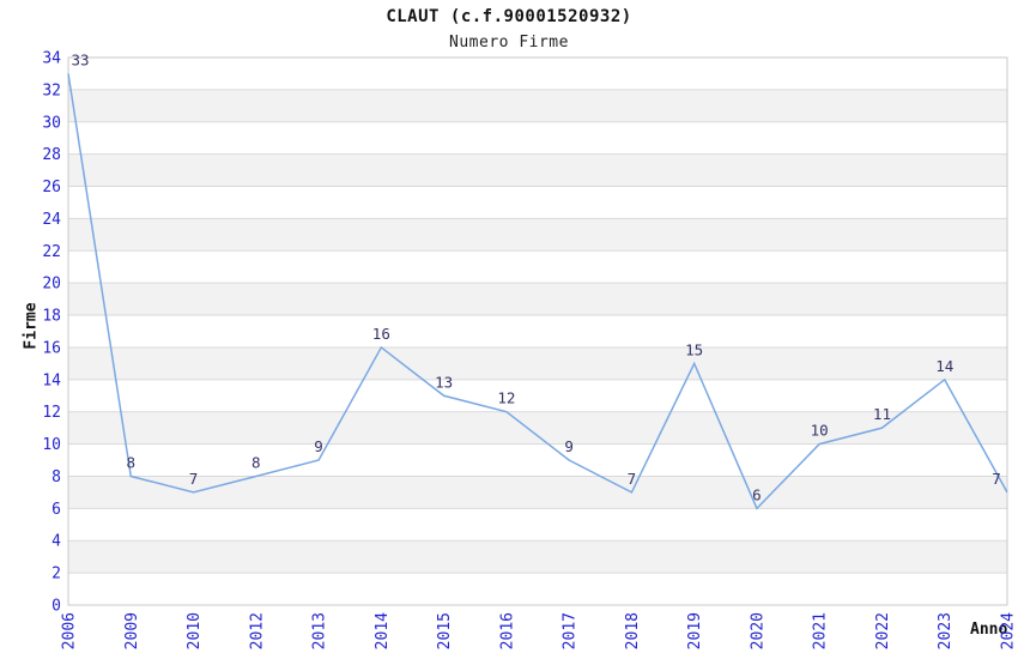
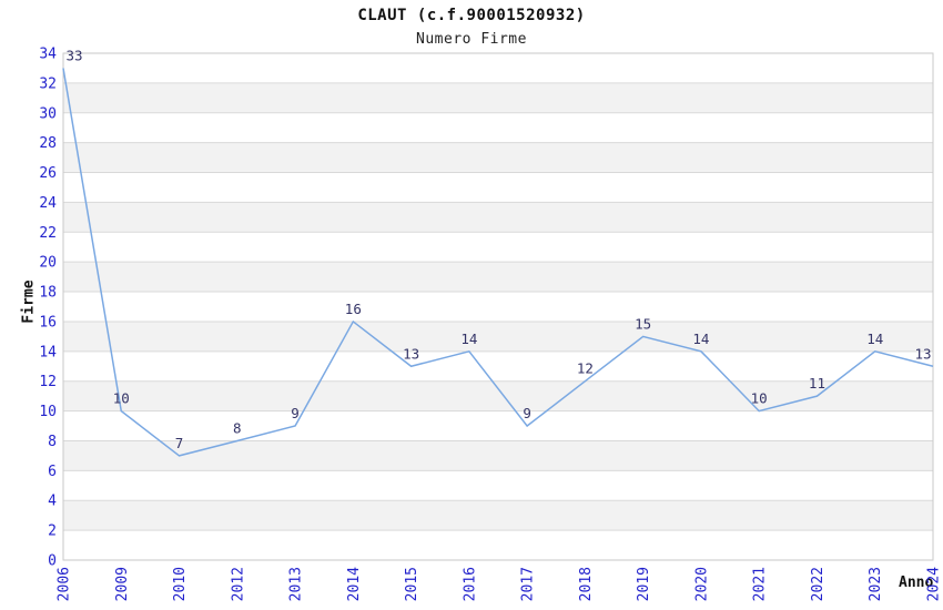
2009: 8 -> 10
2016: 12 -> 14
2018: 7 -> 12
2020: 6 -> 14
2024: 7 -> 13
